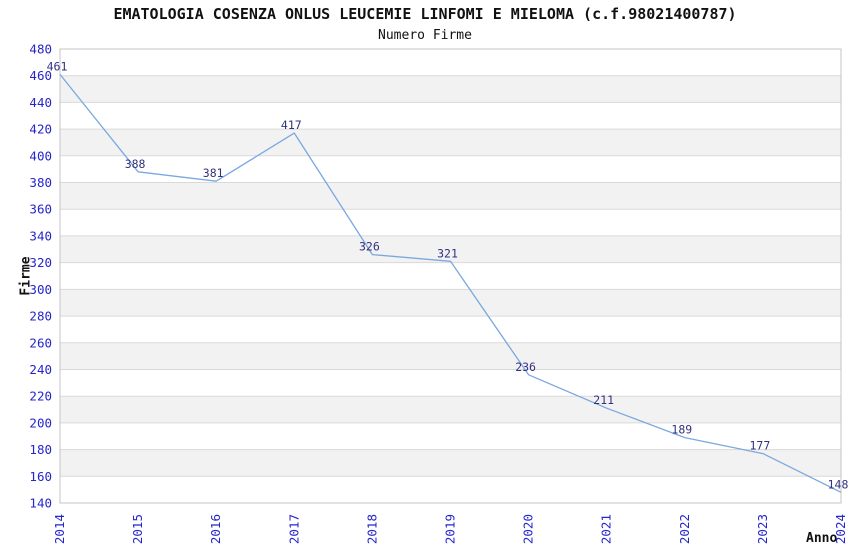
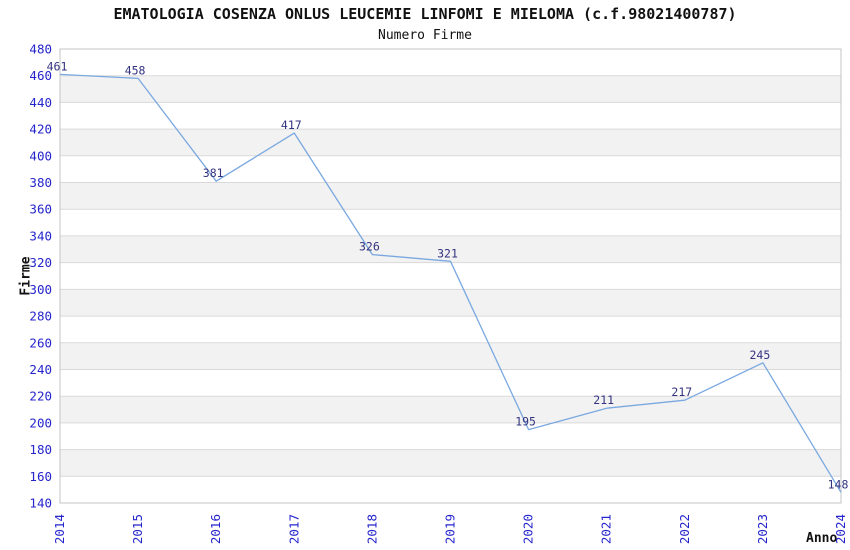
2015: 388 -> 458
2020: 236 -> 195
2022: 189 -> 217
2023: 177 -> 245
